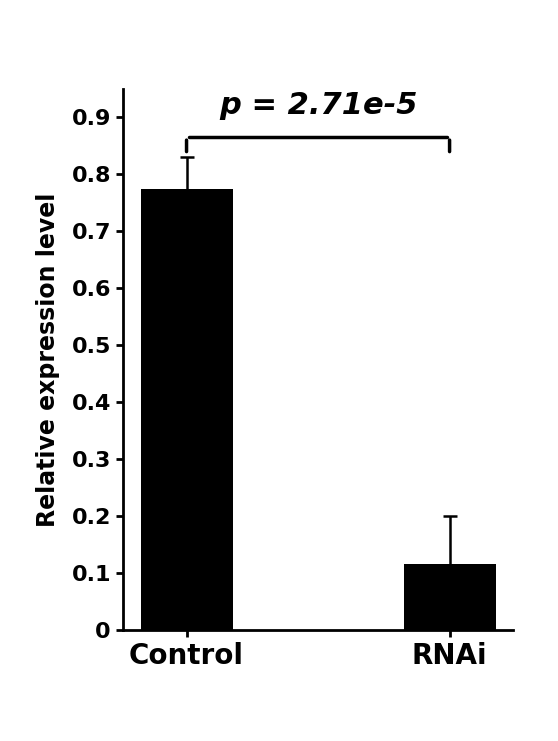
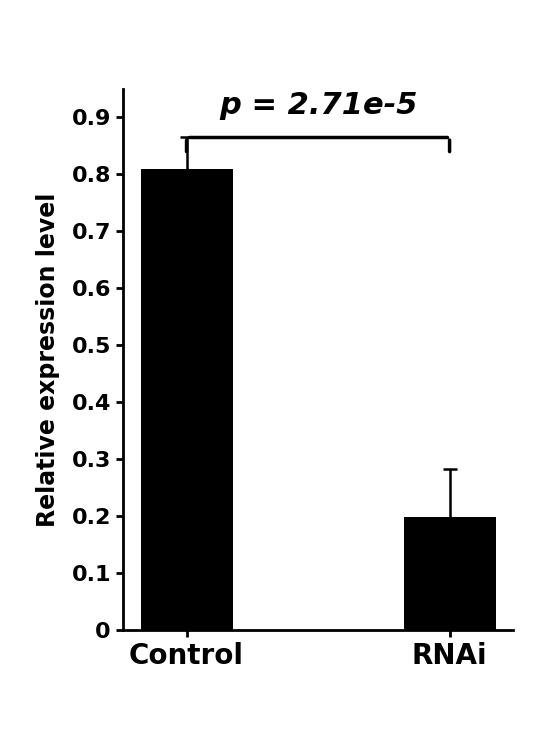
Control: 0.775 -> 0.810
RNAi: 0.115 -> 0.198
